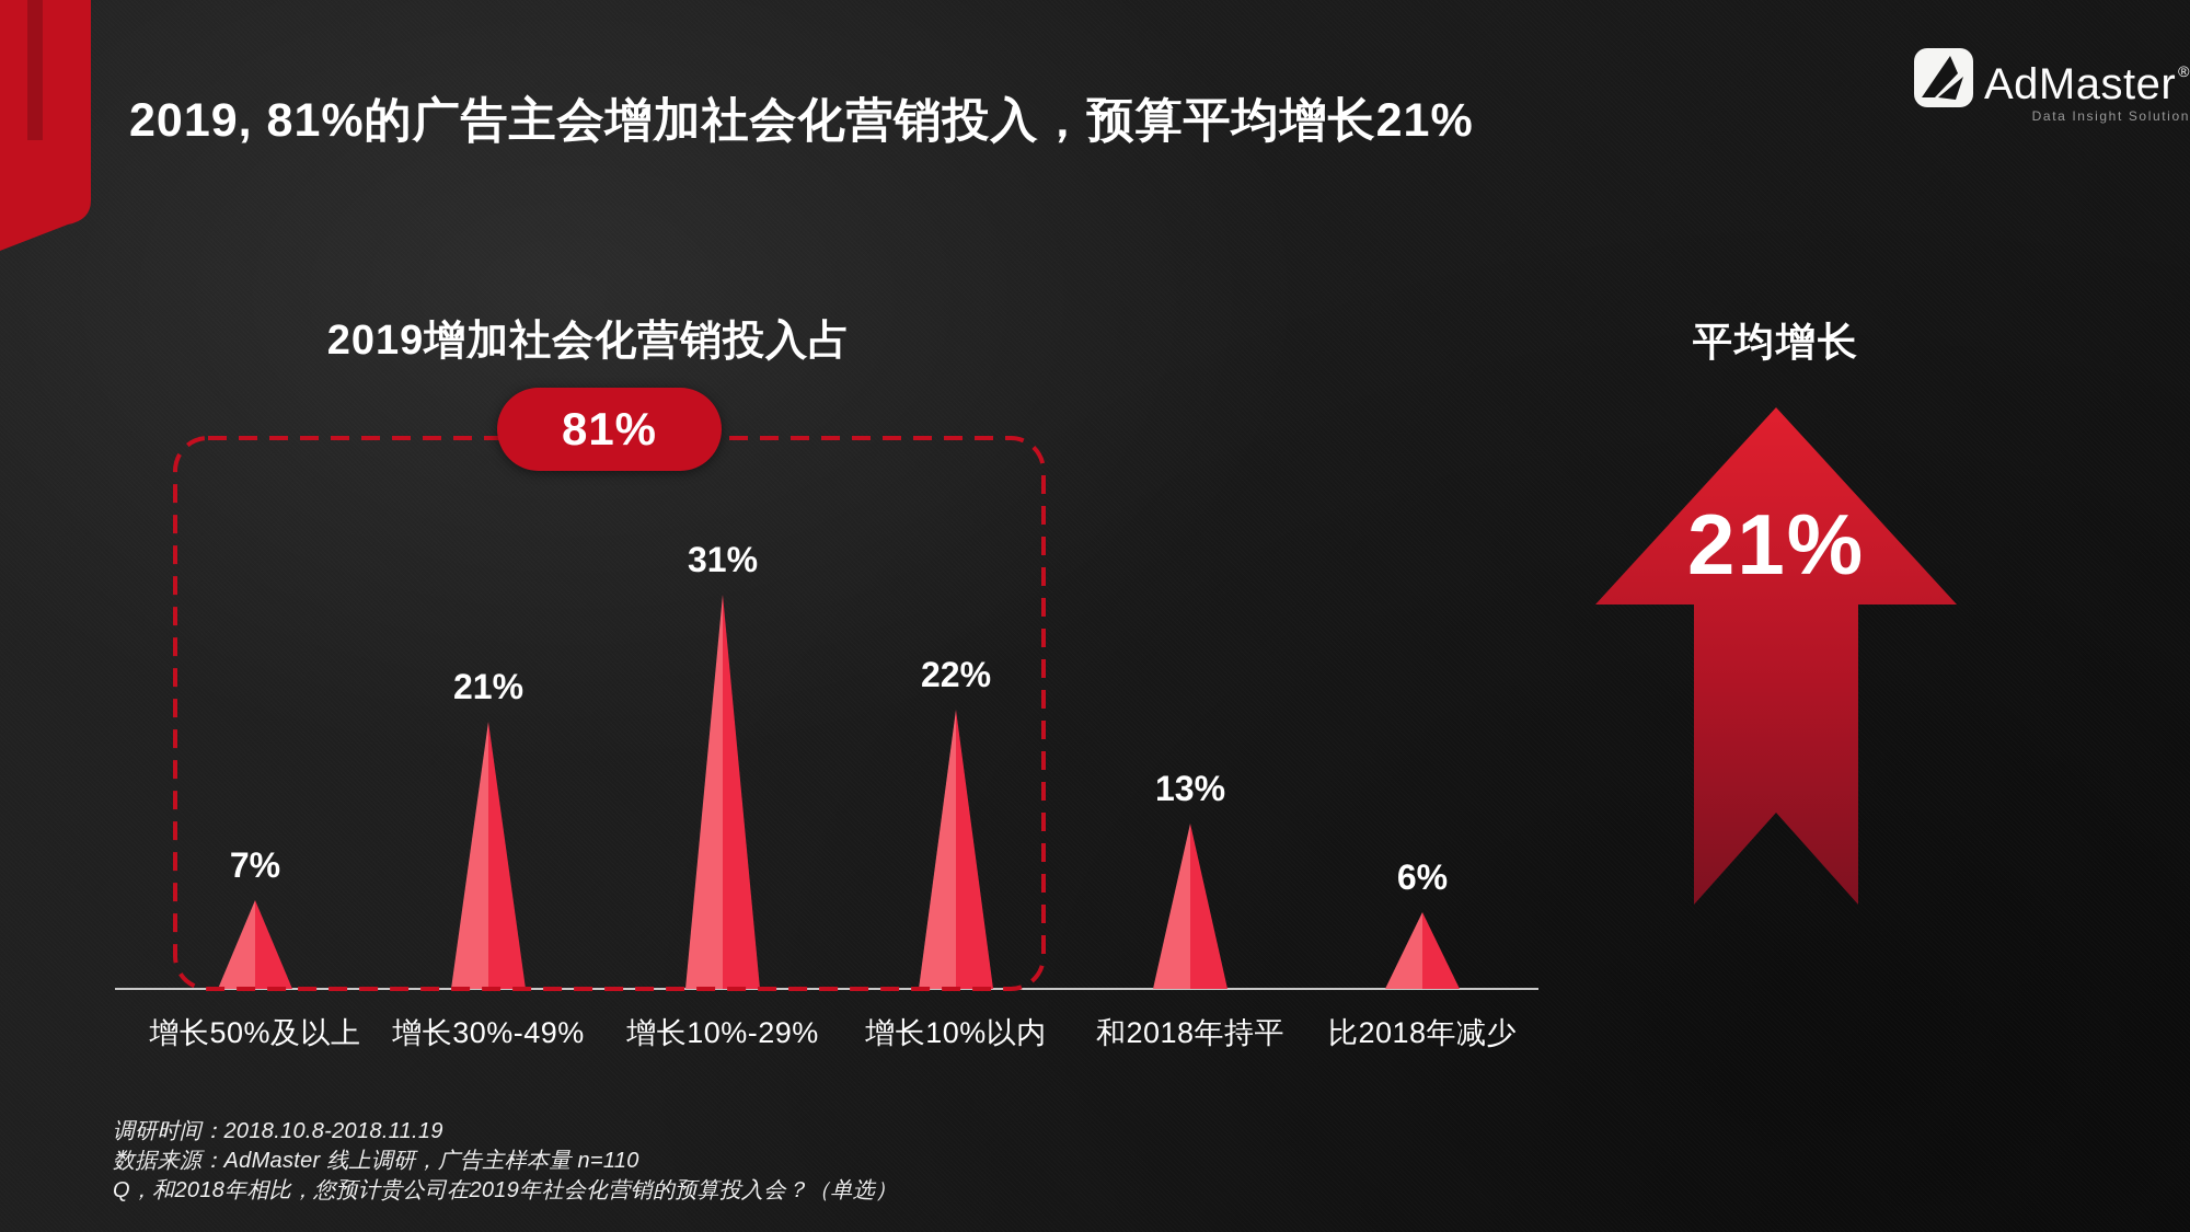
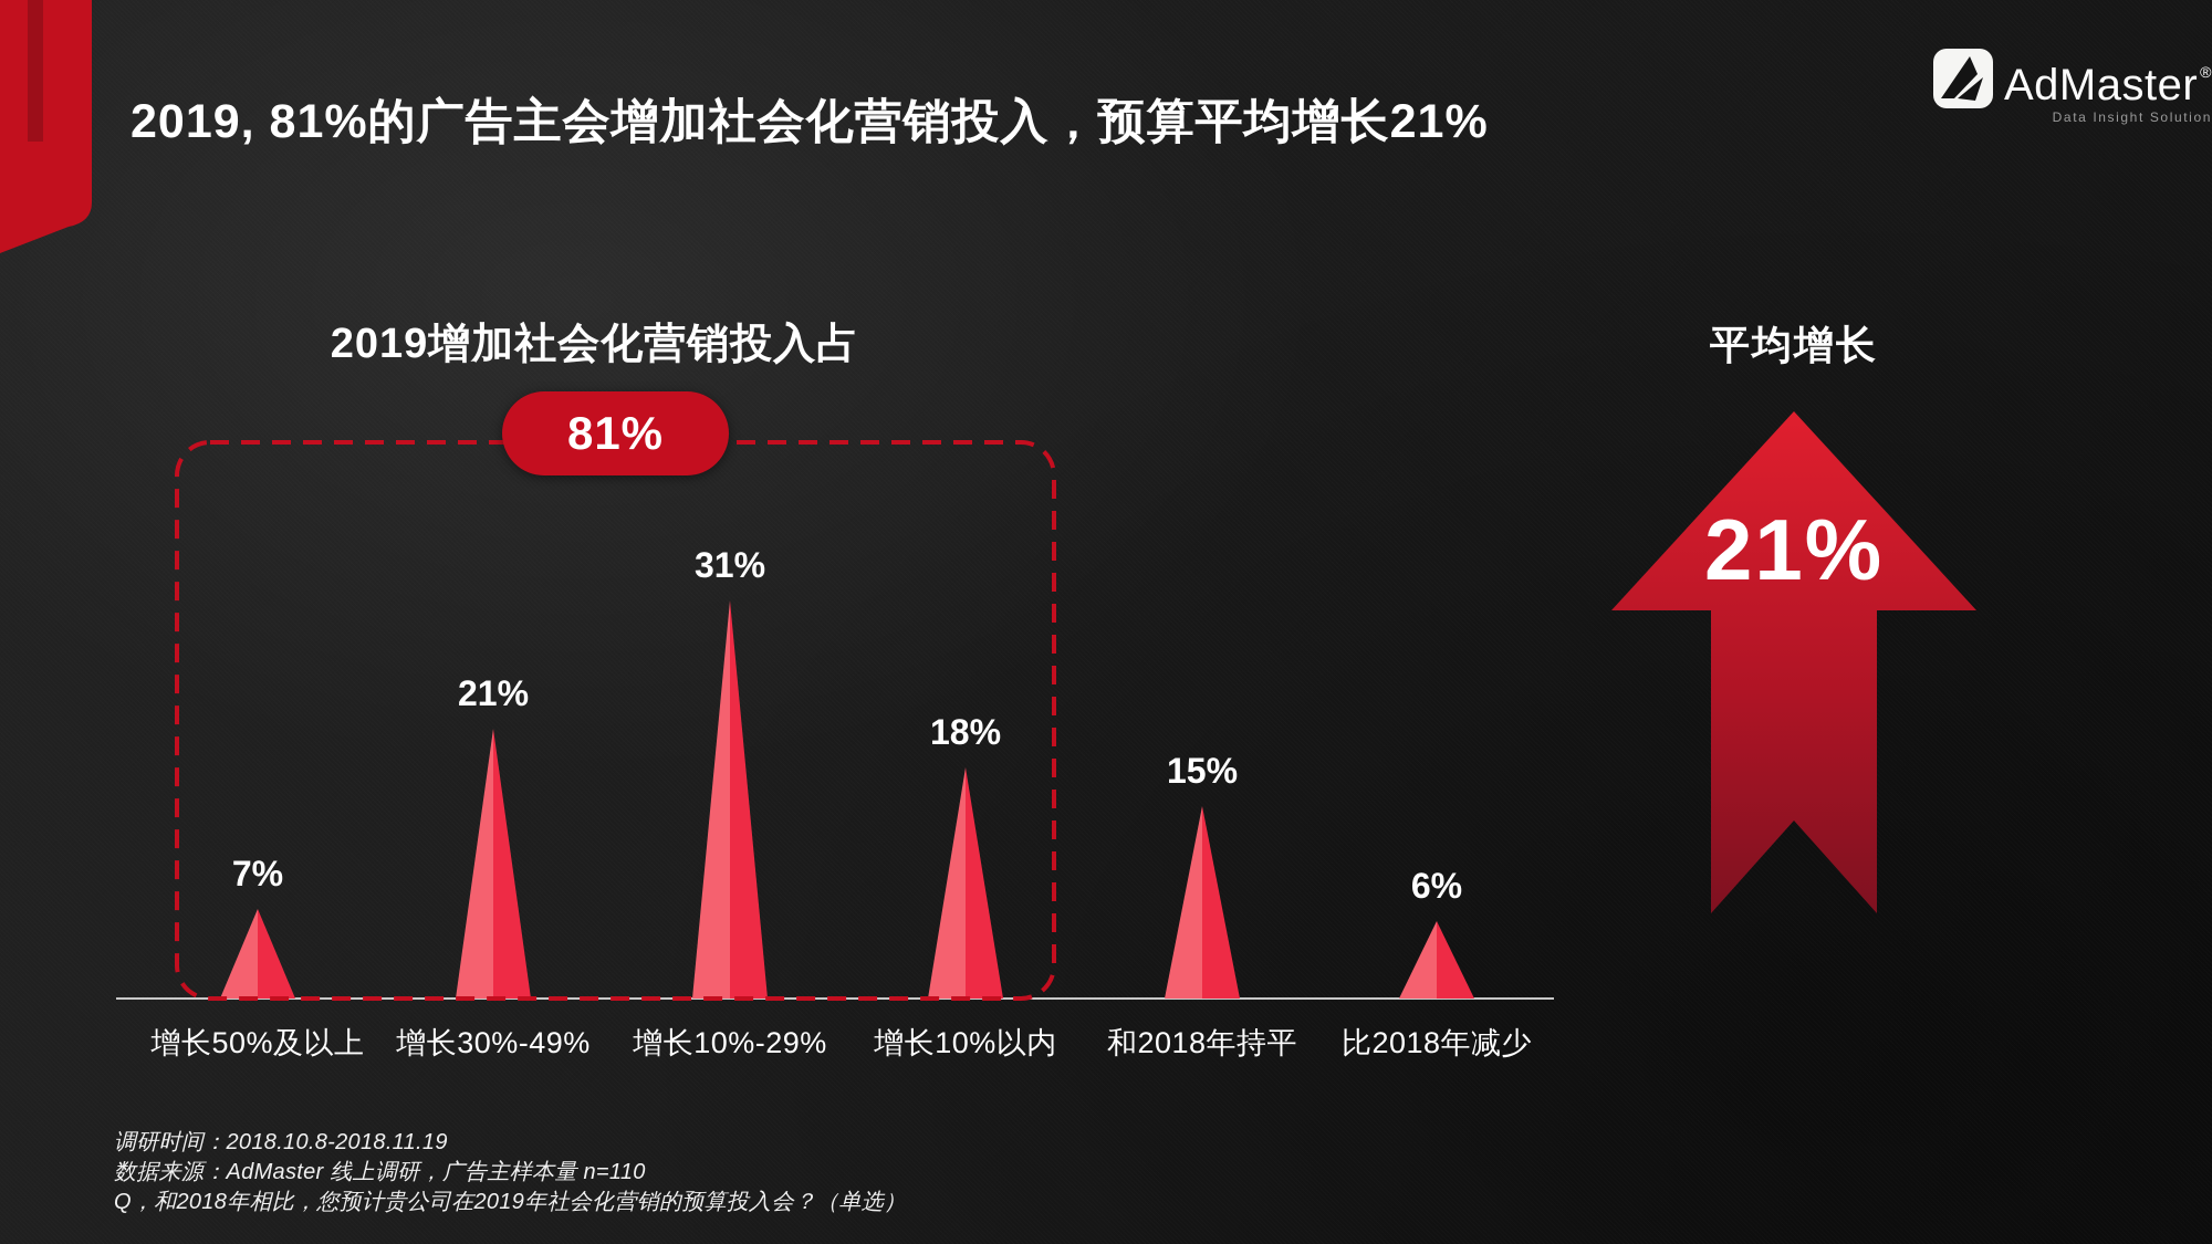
增长10%以内: 22% -> 18%
和2018年持平: 13% -> 15%
